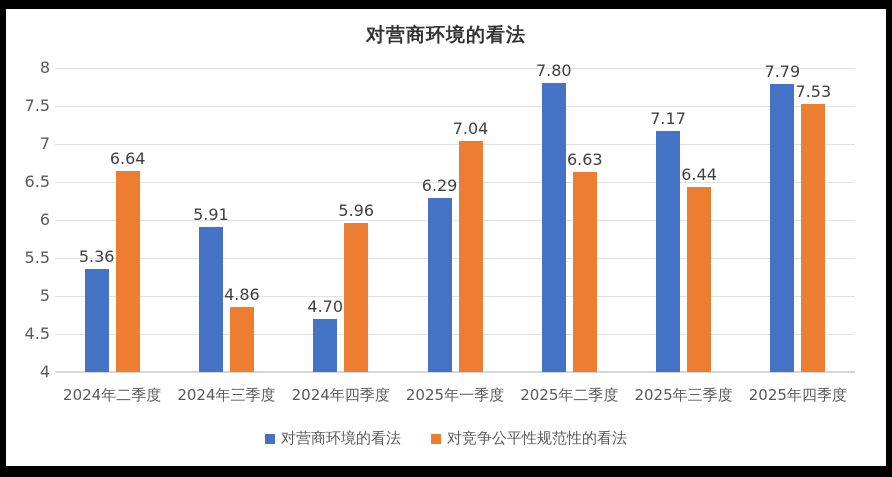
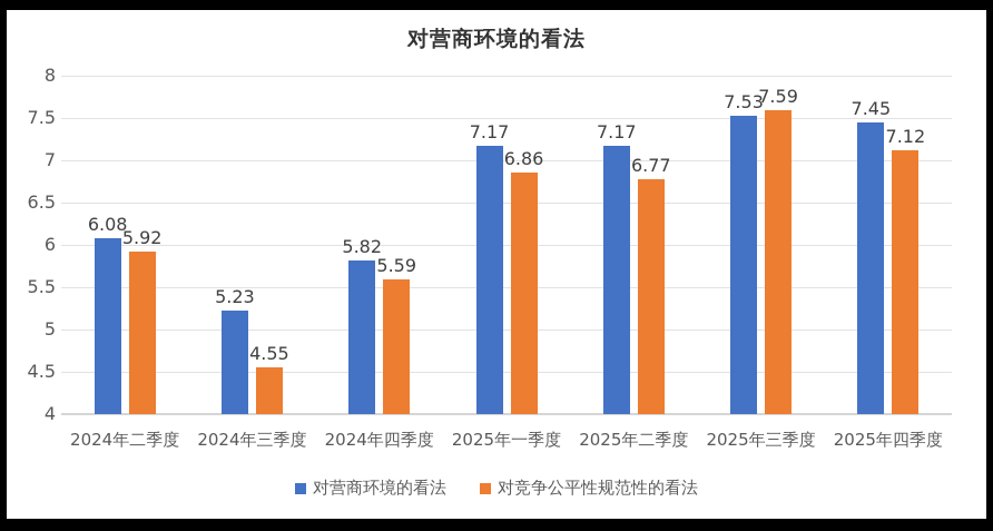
对营商环境的看法/2024年二季度: 5.36 -> 6.08
对竞争公平性规范性的看法/2024年二季度: 6.64 -> 5.92
对营商环境的看法/2024年三季度: 5.91 -> 5.23
对竞争公平性规范性的看法/2024年三季度: 4.86 -> 4.55
对营商环境的看法/2024年四季度: 4.70 -> 5.82
对竞争公平性规范性的看法/2024年四季度: 5.96 -> 5.59
对营商环境的看法/2025年一季度: 6.29 -> 7.17
对竞争公平性规范性的看法/2025年一季度: 7.04 -> 6.86
对营商环境的看法/2025年二季度: 7.80 -> 7.17
对竞争公平性规范性的看法/2025年二季度: 6.63 -> 6.77
对营商环境的看法/2025年三季度: 7.17 -> 7.53
对竞争公平性规范性的看法/2025年三季度: 6.44 -> 7.59
对营商环境的看法/2025年四季度: 7.79 -> 7.45
对竞争公平性规范性的看法/2025年四季度: 7.53 -> 7.12
